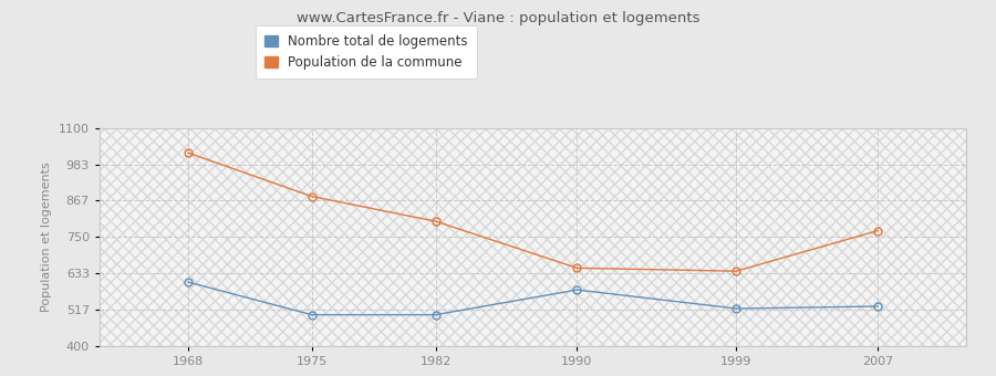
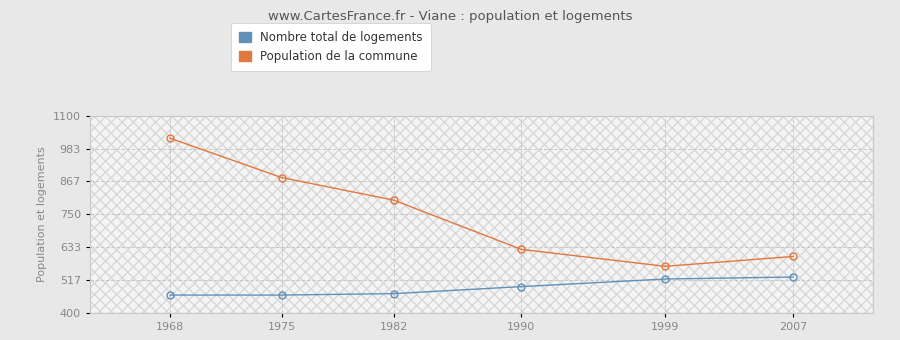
Nombre total de logements/1968: 605 -> 463
Nombre total de logements/1975: 500 -> 463
Nombre total de logements/1982: 500 -> 468
Nombre total de logements/1990: 580 -> 493
Population de la commune/1990: 650 -> 625
Population de la commune/1999: 640 -> 565
Population de la commune/2007: 770 -> 600
